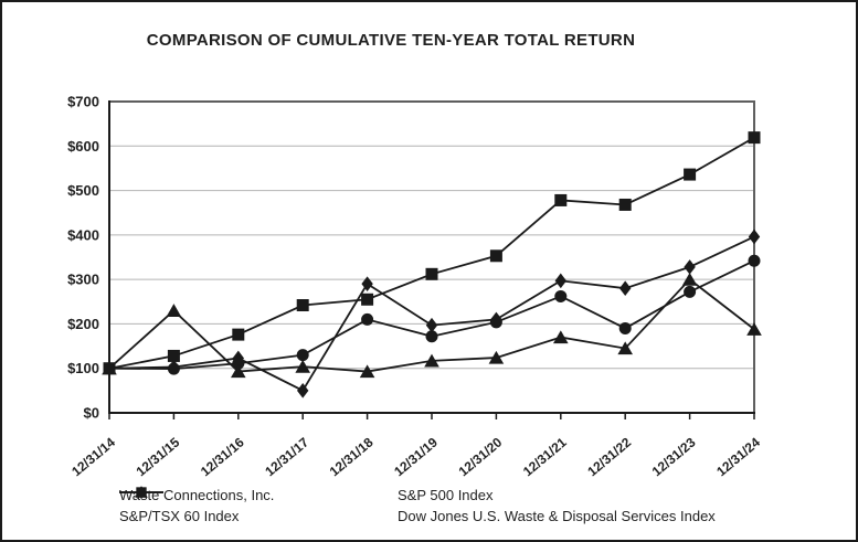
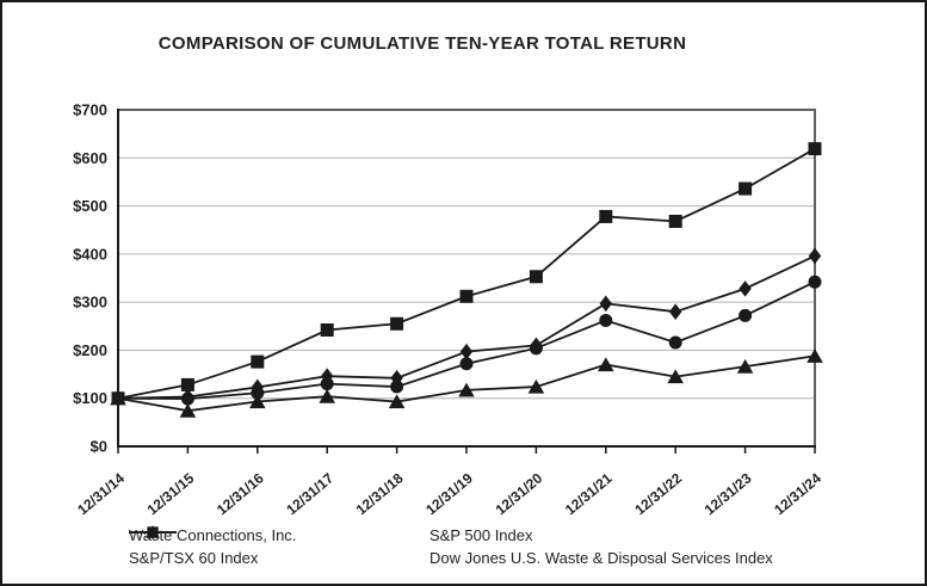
S&P/TSX 60 Index/12/31/15: $230 -> $70
Dow Jones U.S. Waste & Disposal Services Index/12/31/17: $50 -> $150
S&P 500 Index/12/31/18: $210 -> $120
Dow Jones U.S. Waste & Disposal Services Index/12/31/18: $290 -> $140
S&P 500 Index/12/31/22: $190 -> $220
S&P/TSX 60 Index/12/31/23: $300 -> $170
